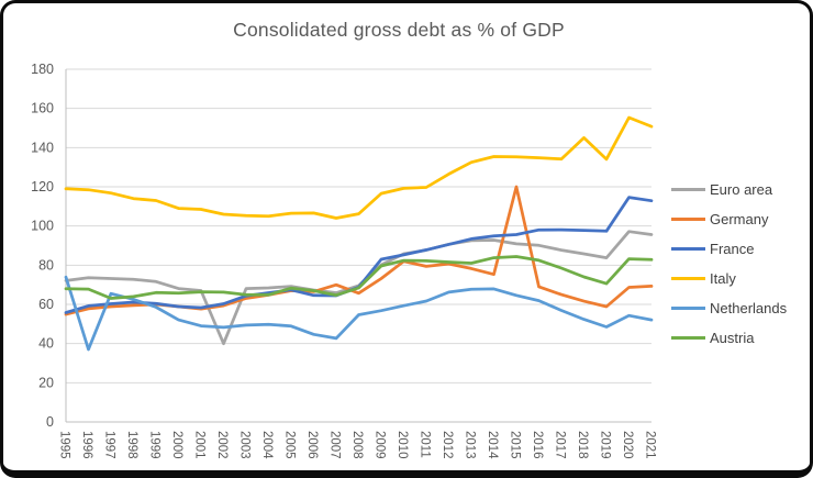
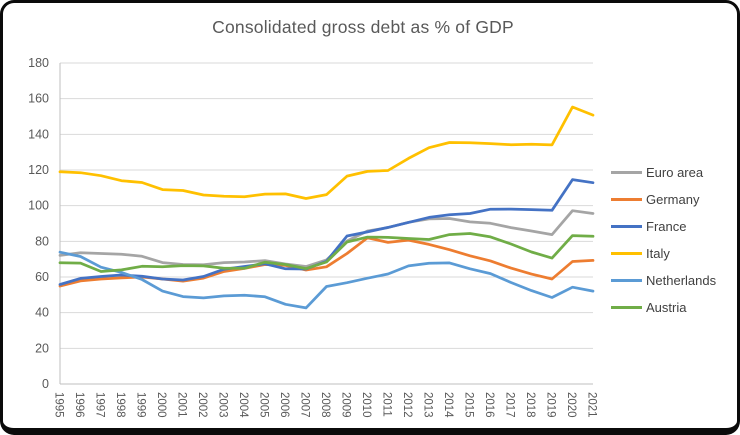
Netherlands/1996: 37 -> 72
Euro area/2002: 40 -> 67
Germany/2007: 70 -> 64
Germany/2015: 120 -> 72
Italy/2018: 145 -> 134
